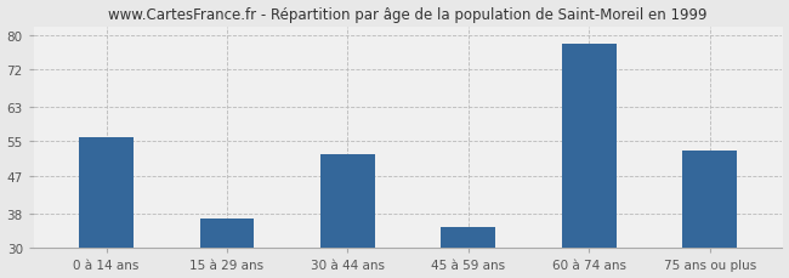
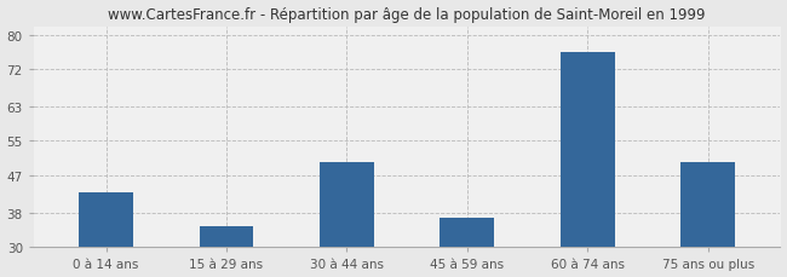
0 à 14 ans: 56 -> 43
15 à 29 ans: 37 -> 35
30 à 44 ans: 52 -> 50
45 à 59 ans: 35 -> 37
60 à 74 ans: 78 -> 76
75 ans ou plus: 53 -> 50
